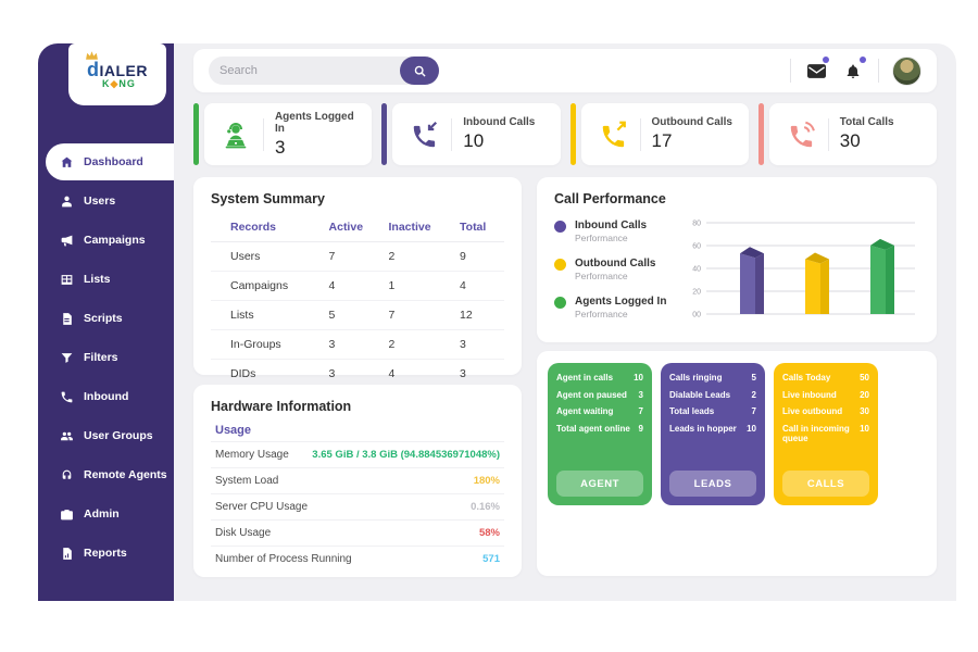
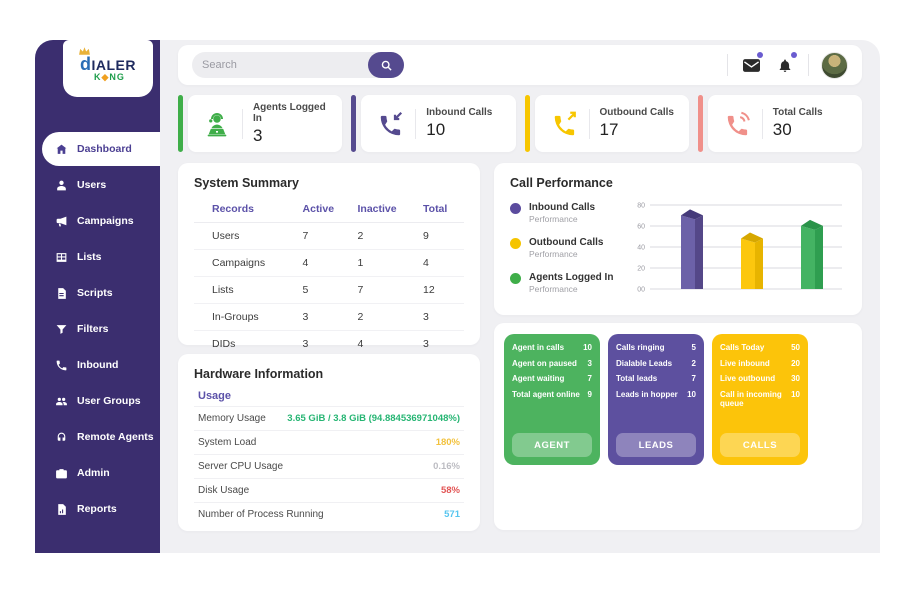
Inbound Calls: 55 -> 72
